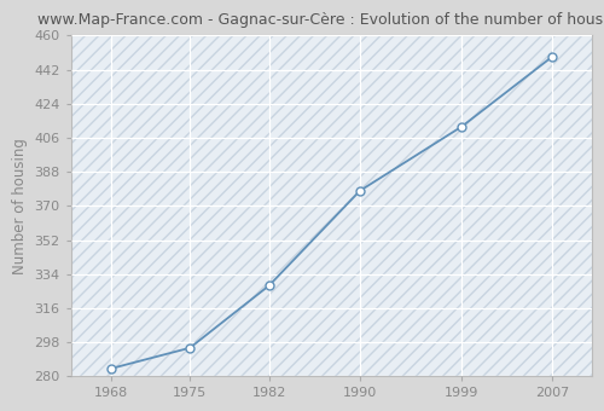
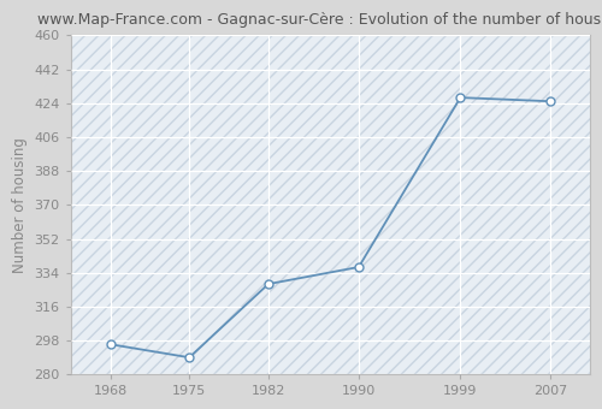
1968: 284 -> 296
1975: 295 -> 289
1990: 378 -> 337
1999: 412 -> 427
2007: 449 -> 425
